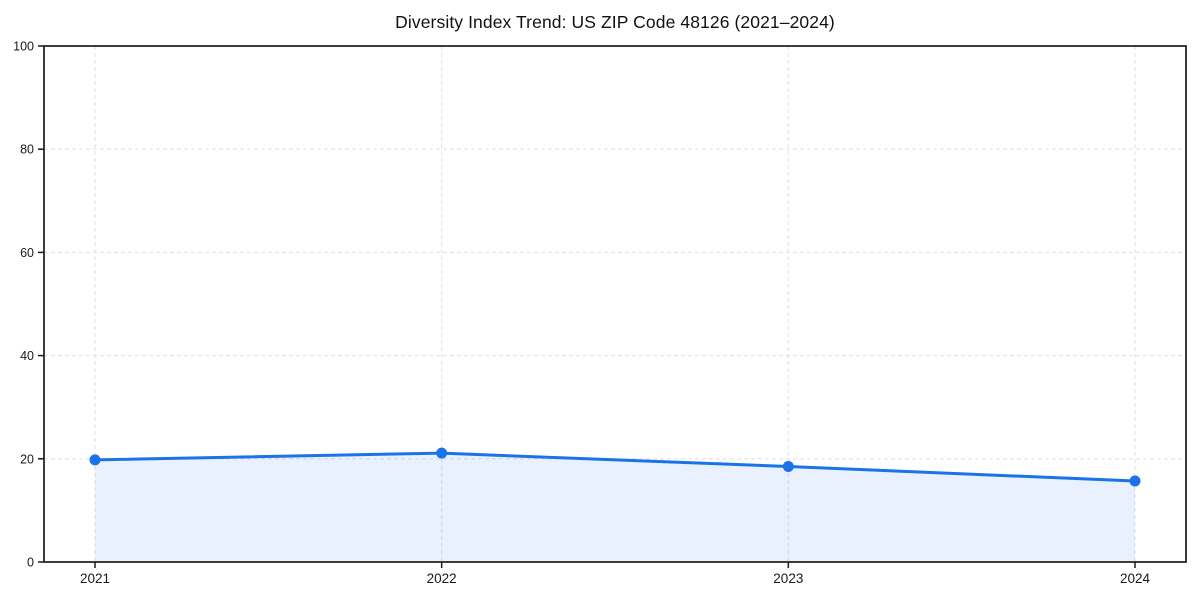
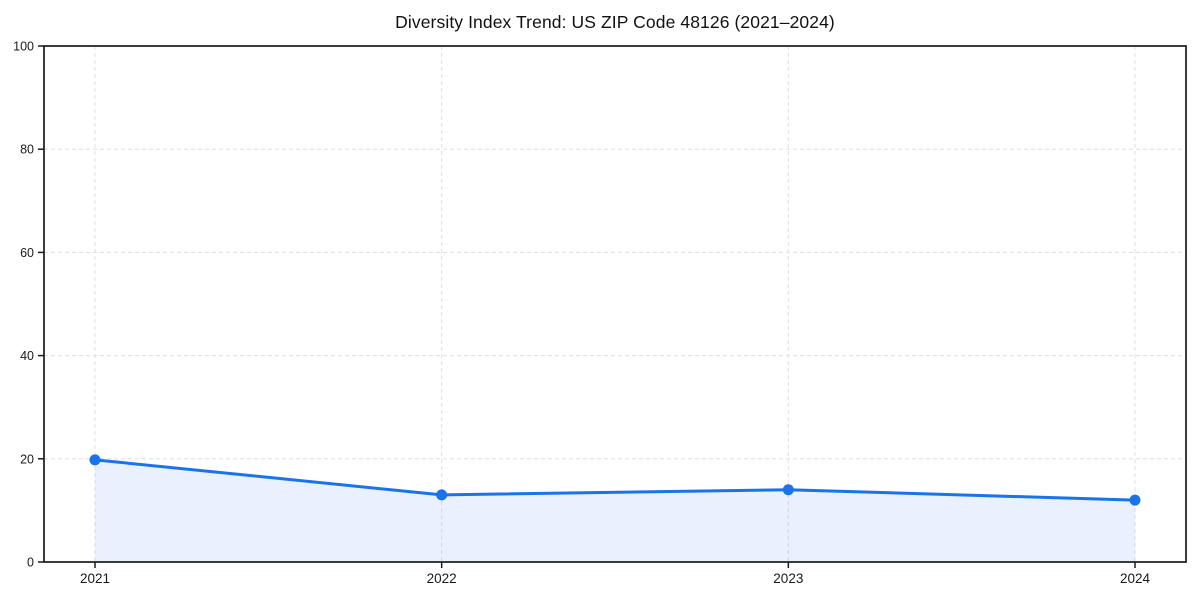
2022: 21 -> 13
2023: 18 -> 14
2024: 16 -> 12
